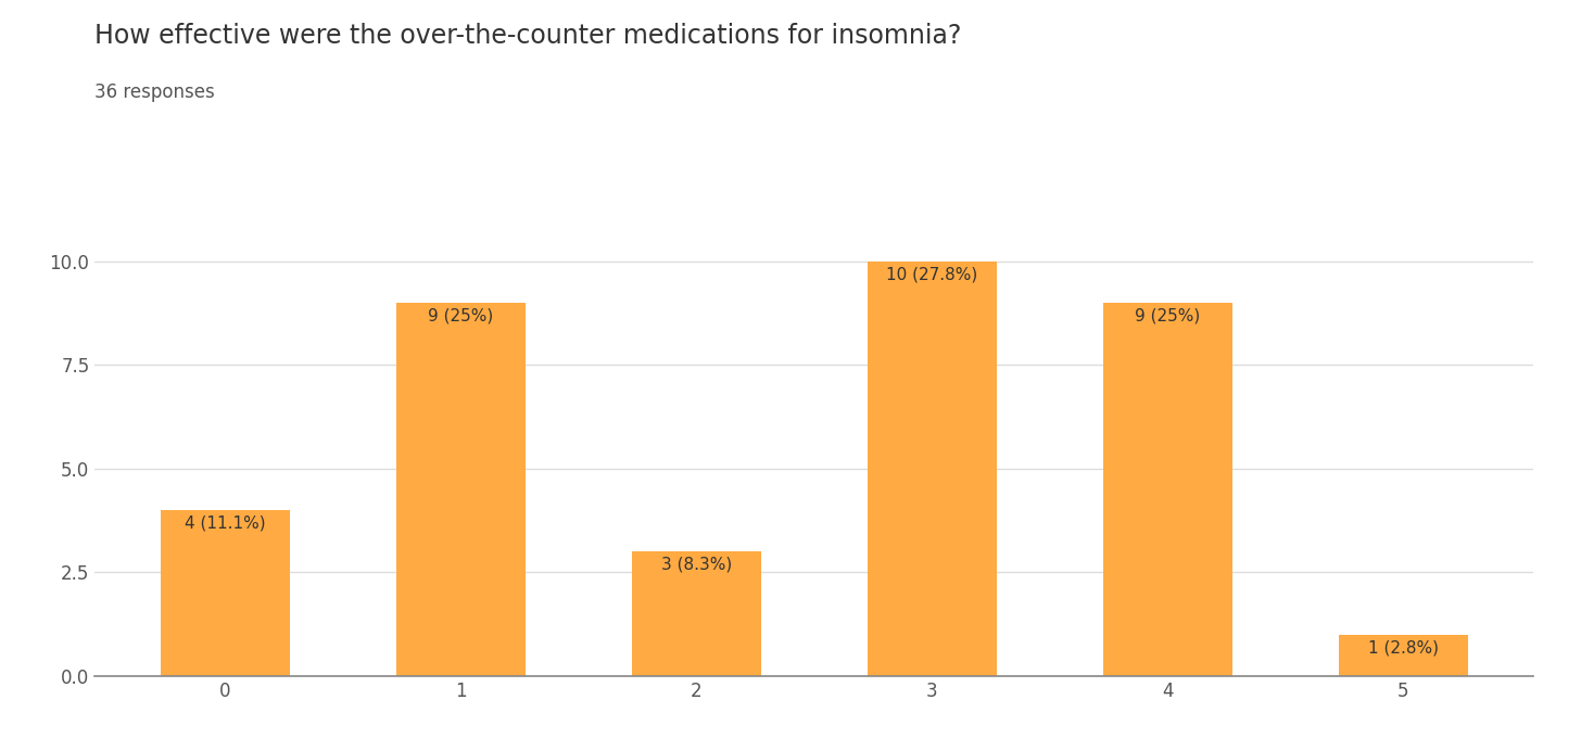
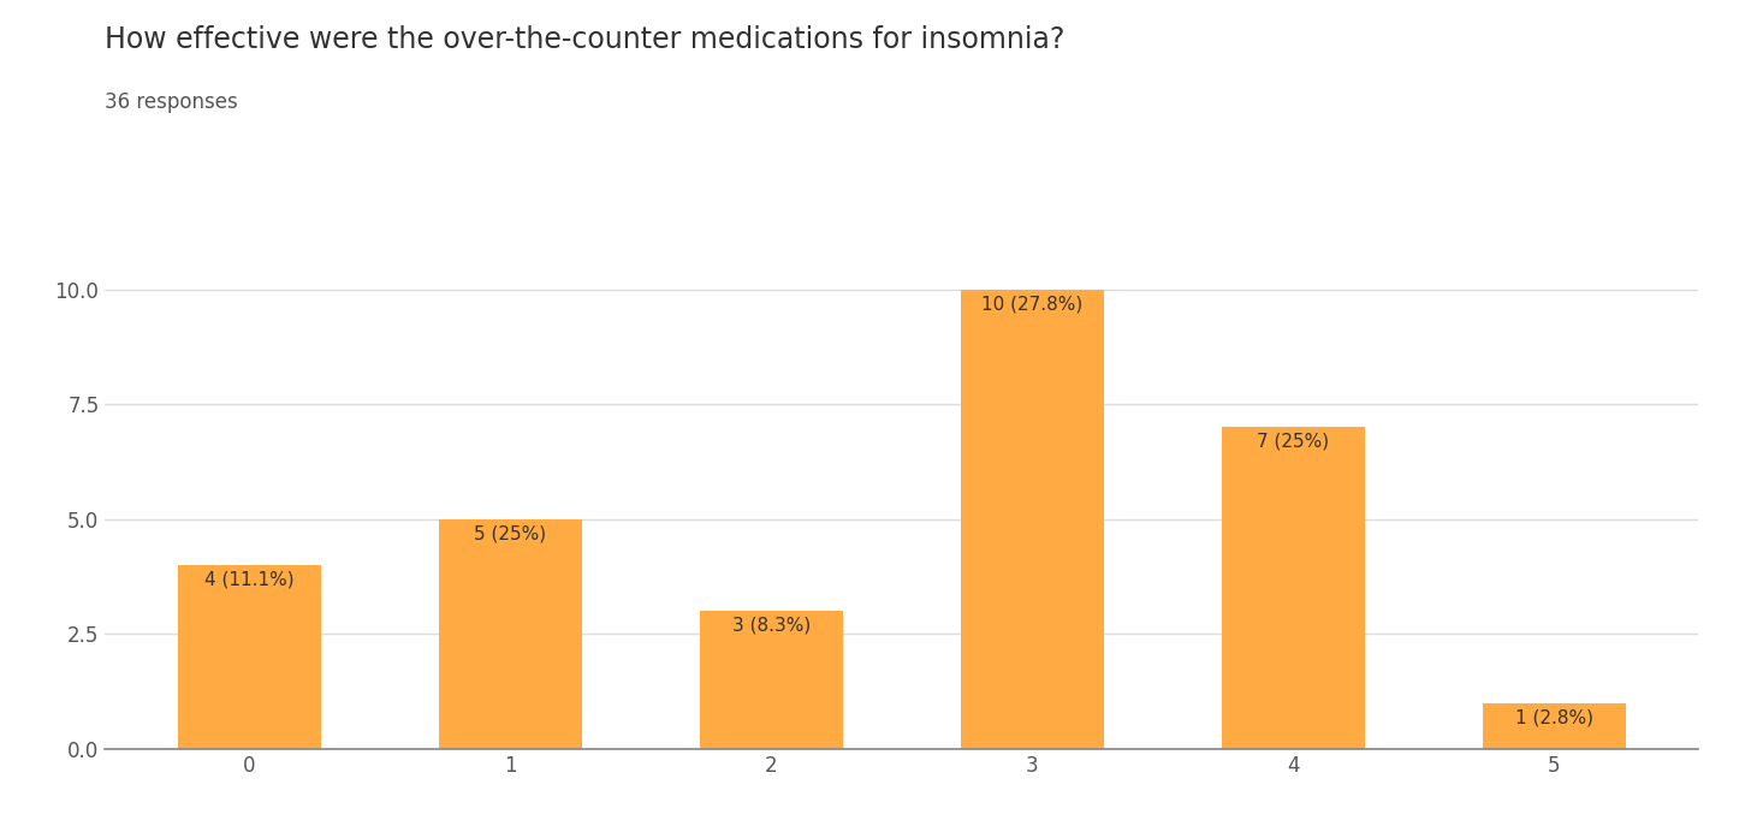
1: 9 -> 5
4: 9 -> 7
